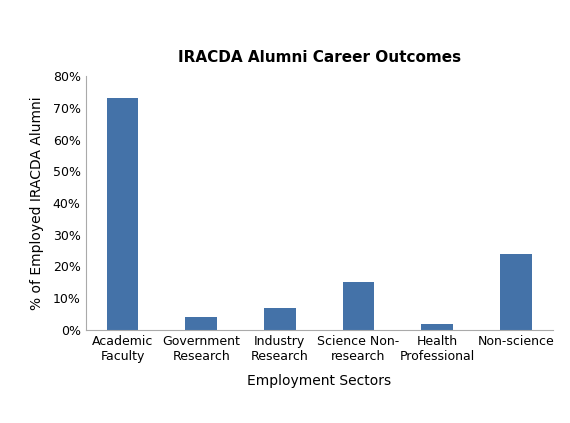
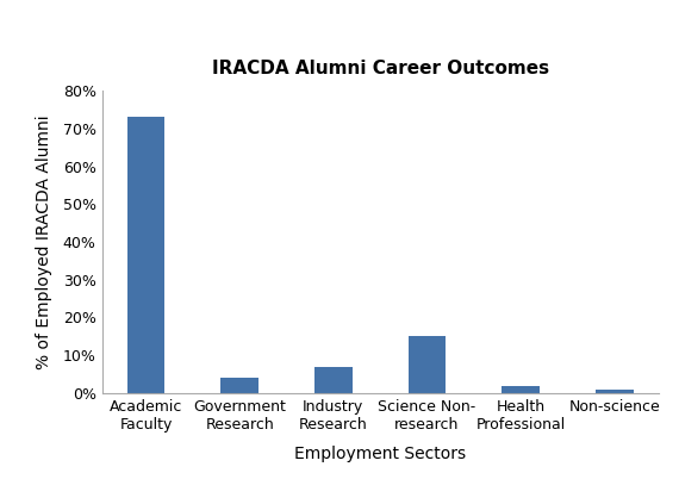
Non-science: 24% -> 1%
